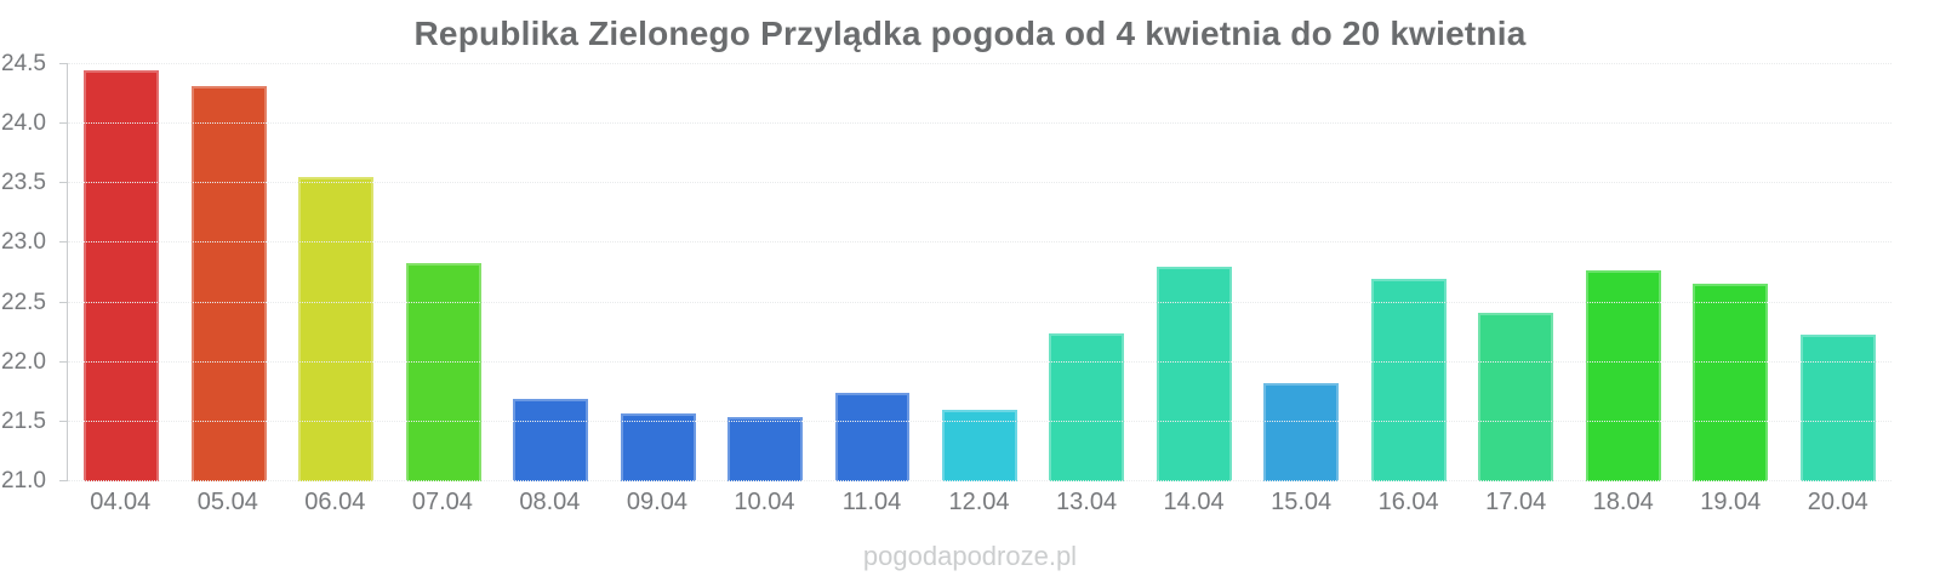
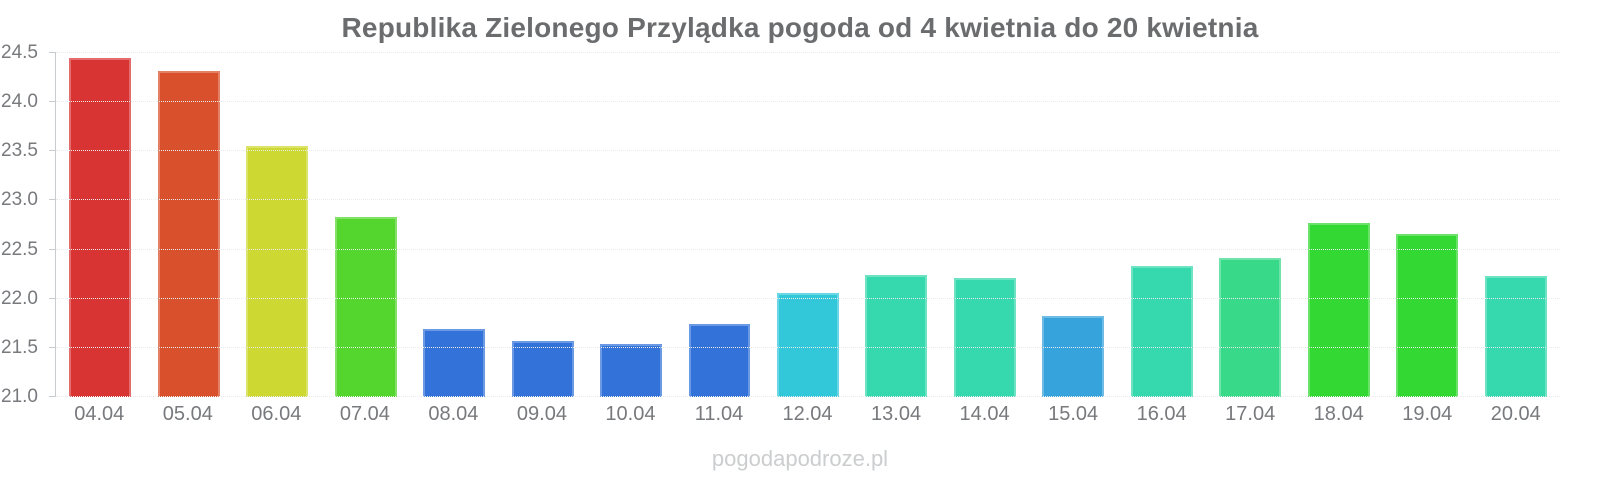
12.04: 21.6 -> 22.1
14.04: 22.8 -> 22.2
16.04: 22.7 -> 22.3
